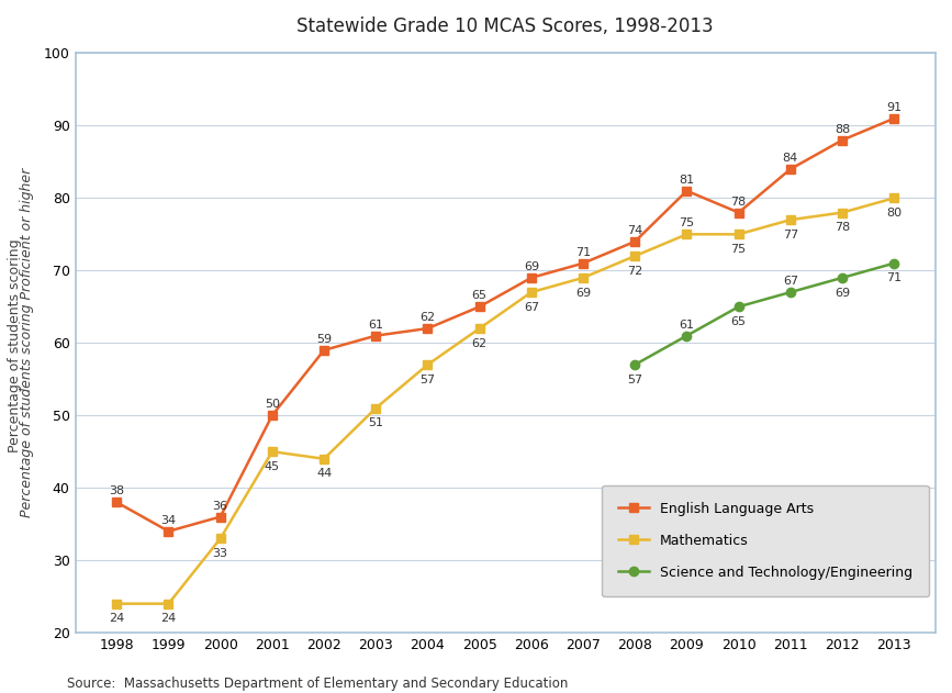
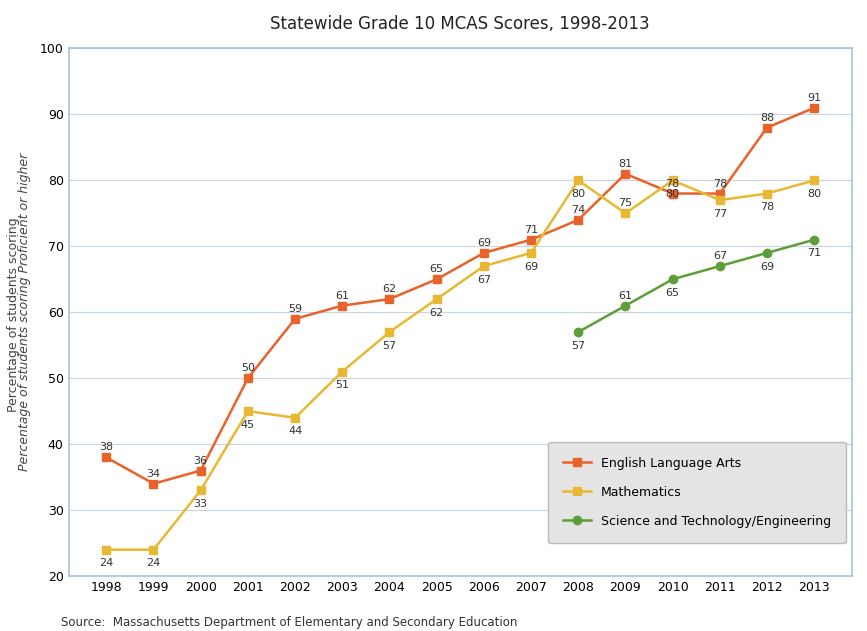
Mathematics/2008: 72 -> 80
Mathematics/2010: 75 -> 80
English Language Arts/2011: 84 -> 78
